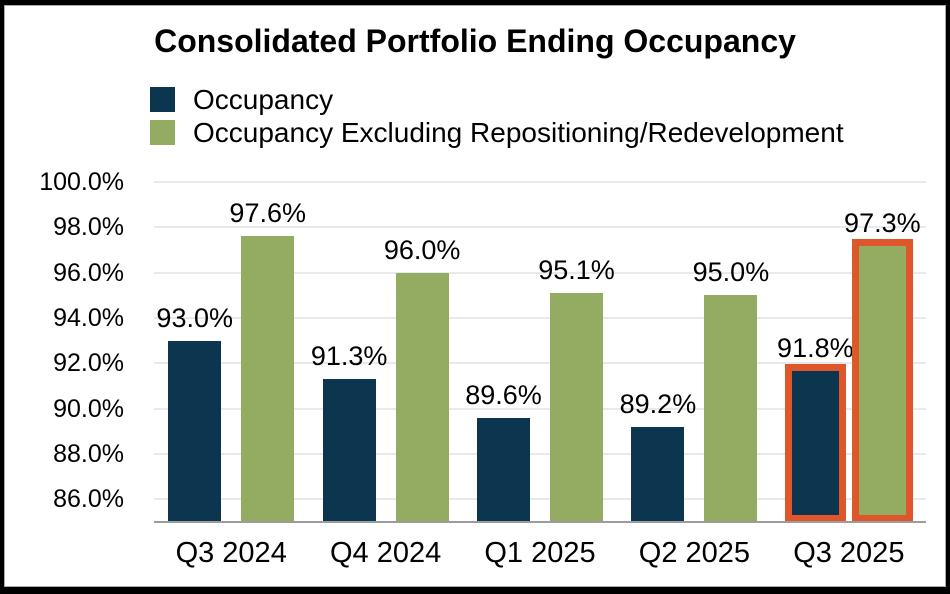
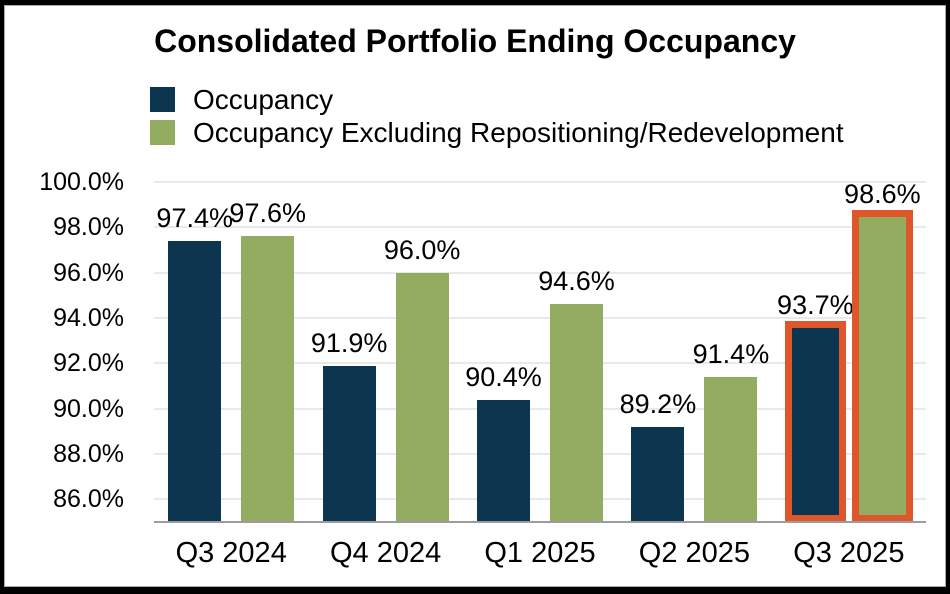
Occupancy/Q3 2024: 93.0% -> 97.4%
Occupancy/Q4 2024: 91.3% -> 91.9%
Occupancy/Q1 2025: 89.6% -> 90.4%
Occupancy Excluding Repositioning/Redevelopment/Q1 2025: 95.1% -> 94.6%
Occupancy Excluding Repositioning/Redevelopment/Q2 2025: 95.0% -> 91.4%
Occupancy/Q3 2025: 91.8% -> 93.7%
Occupancy Excluding Repositioning/Redevelopment/Q3 2025: 97.3% -> 98.6%
